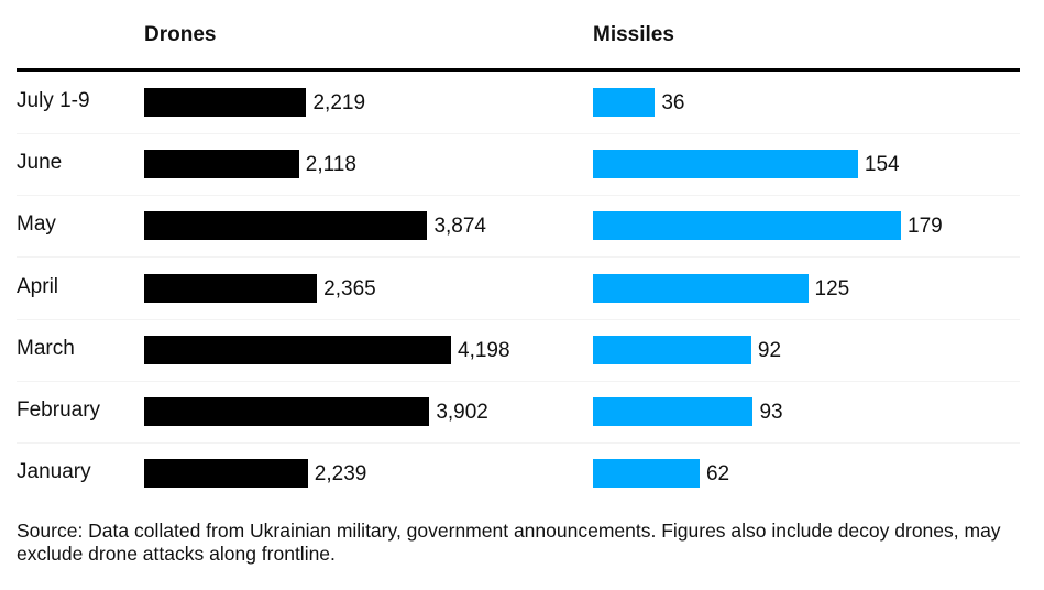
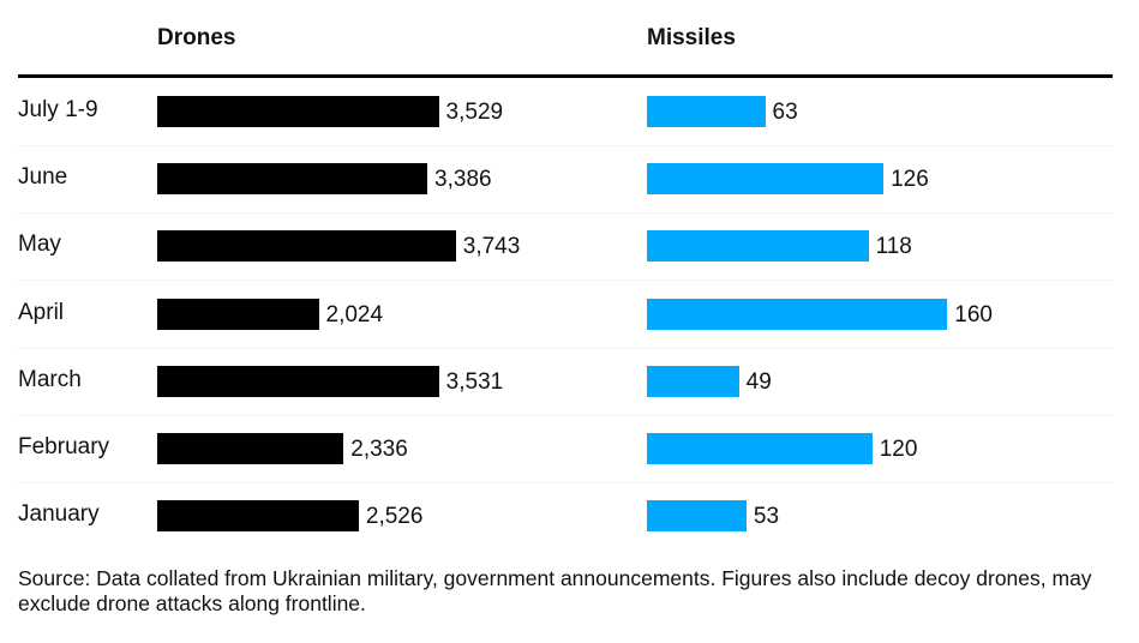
Drones/July 1-9: 2,219 -> 3,529
Drones/June: 2,118 -> 3,386
Drones/May: 3,874 -> 3,743
Drones/April: 2,365 -> 2,024
Drones/March: 4,198 -> 3,531
Drones/February: 3,902 -> 2,336
Drones/January: 2,239 -> 2,526
Missiles/July 1-9: 36 -> 63
Missiles/June: 154 -> 126
Missiles/May: 179 -> 118
Missiles/April: 125 -> 160
Missiles/March: 92 -> 49
Missiles/February: 93 -> 120
Missiles/January: 62 -> 53
